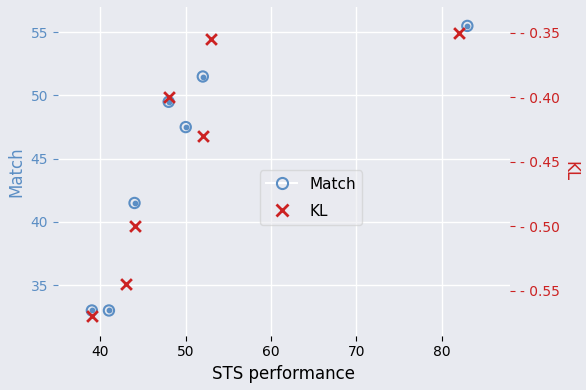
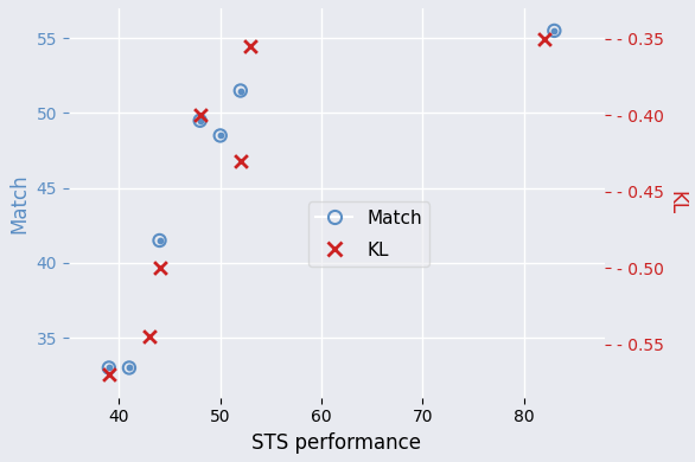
Match/50: 47.5 -> 48.5
